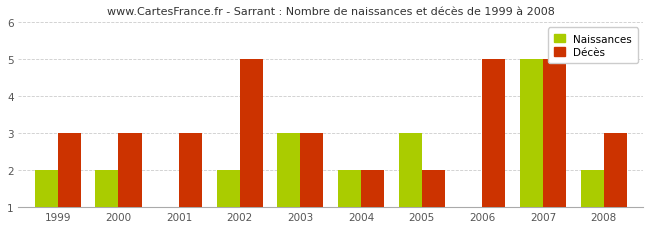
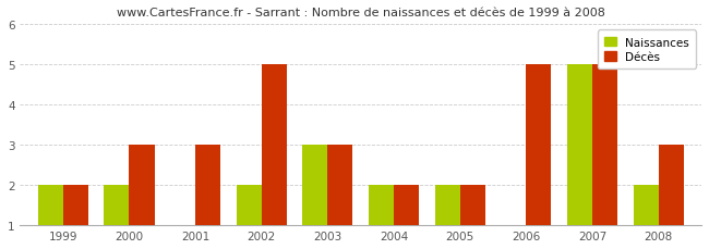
Décès/1999: 3 -> 2
Naissances/2005: 3 -> 2
